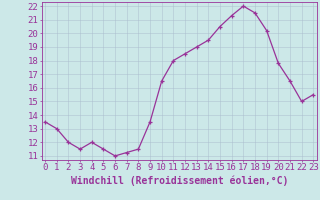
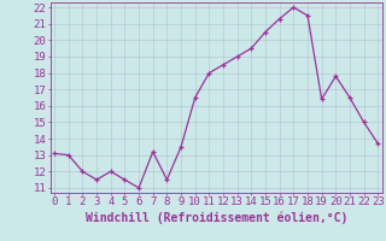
0: 13.5 -> 13.1
7: 11.2 -> 13.2
19: 20.2 -> 16.4
23: 15.5 -> 13.7
